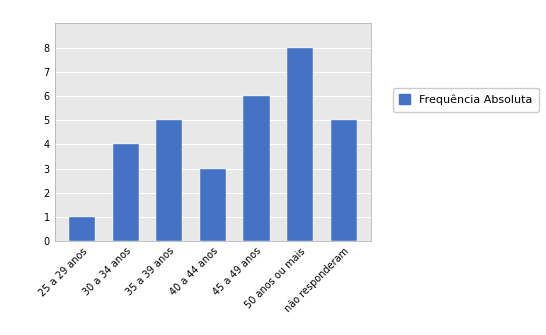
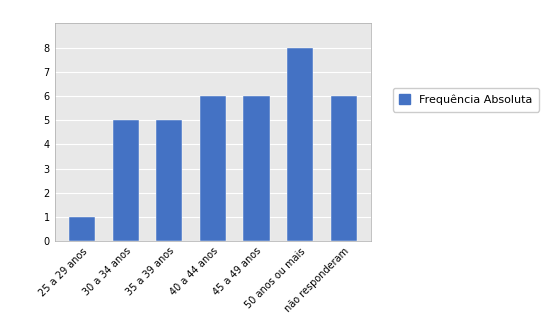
30 a 34 anos: 4 -> 5
40 a 44 anos: 3 -> 6
não responderam: 5 -> 6
